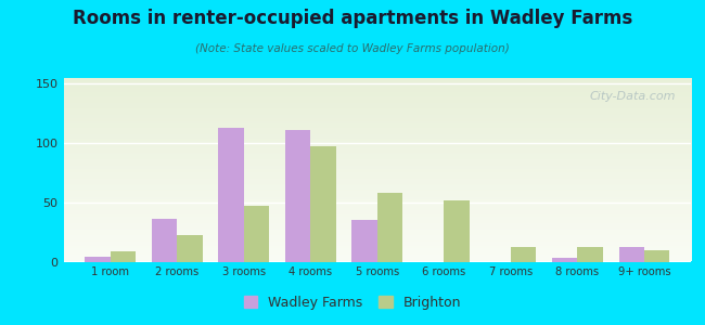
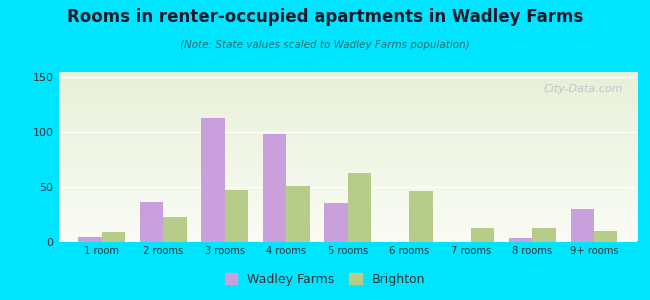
Wadley Farms/4 rooms: 111 -> 98
Brighton/4 rooms: 97 -> 51
Brighton/5 rooms: 58 -> 63
Brighton/6 rooms: 52 -> 46
Wadley Farms/9+ rooms: 12 -> 30
